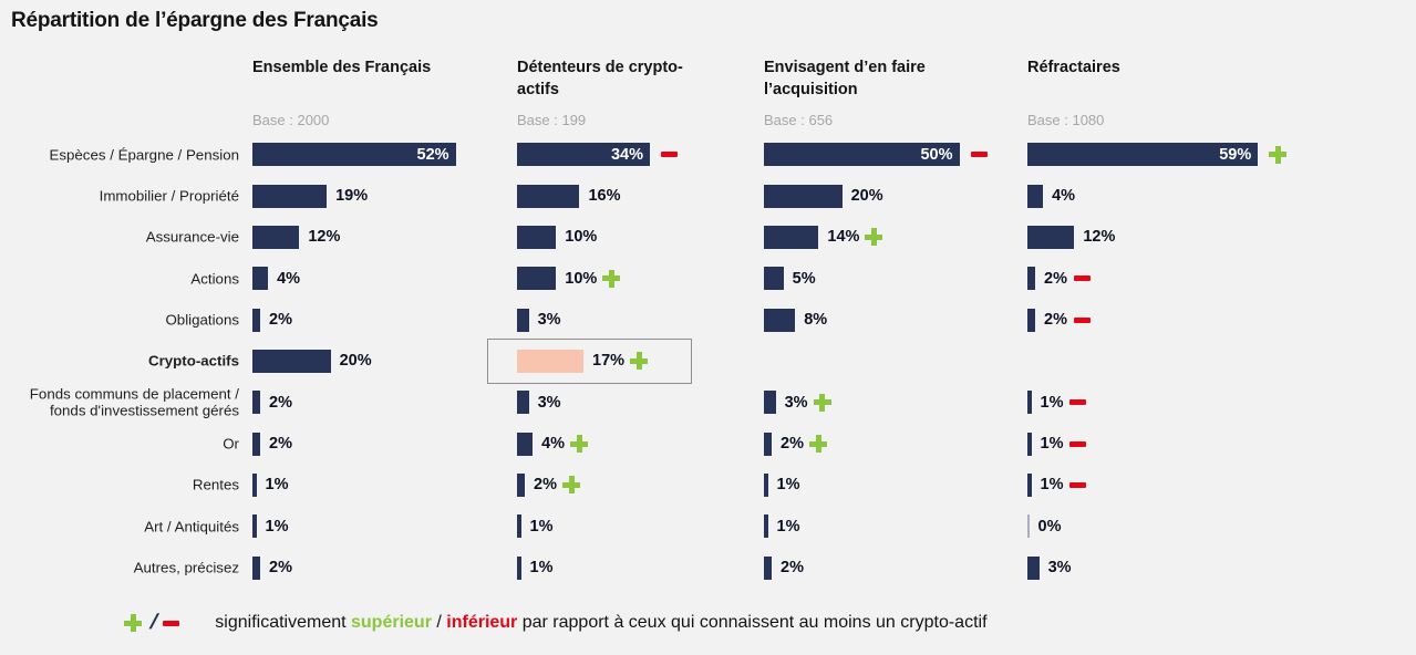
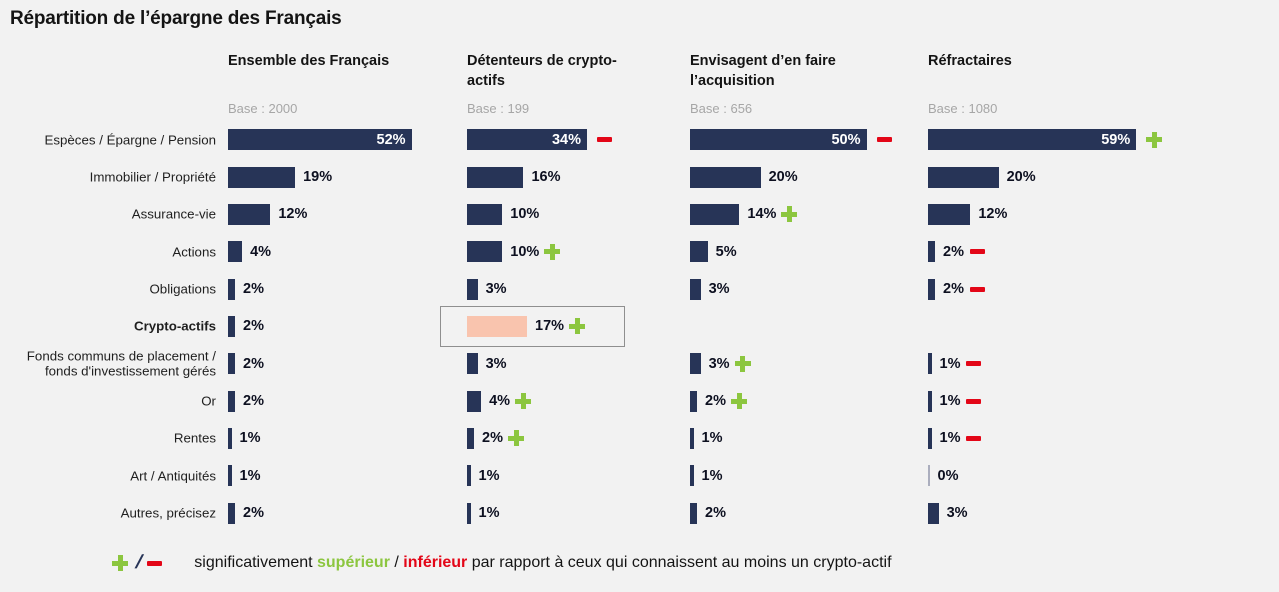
Réfractaires/Immobilier / Propriété: 4% -> 20%
Envisagent d’en faire l’acquisition/Obligations: 8% -> 3%
Ensemble des Français/Crypto-actifs: 20% -> 2%
